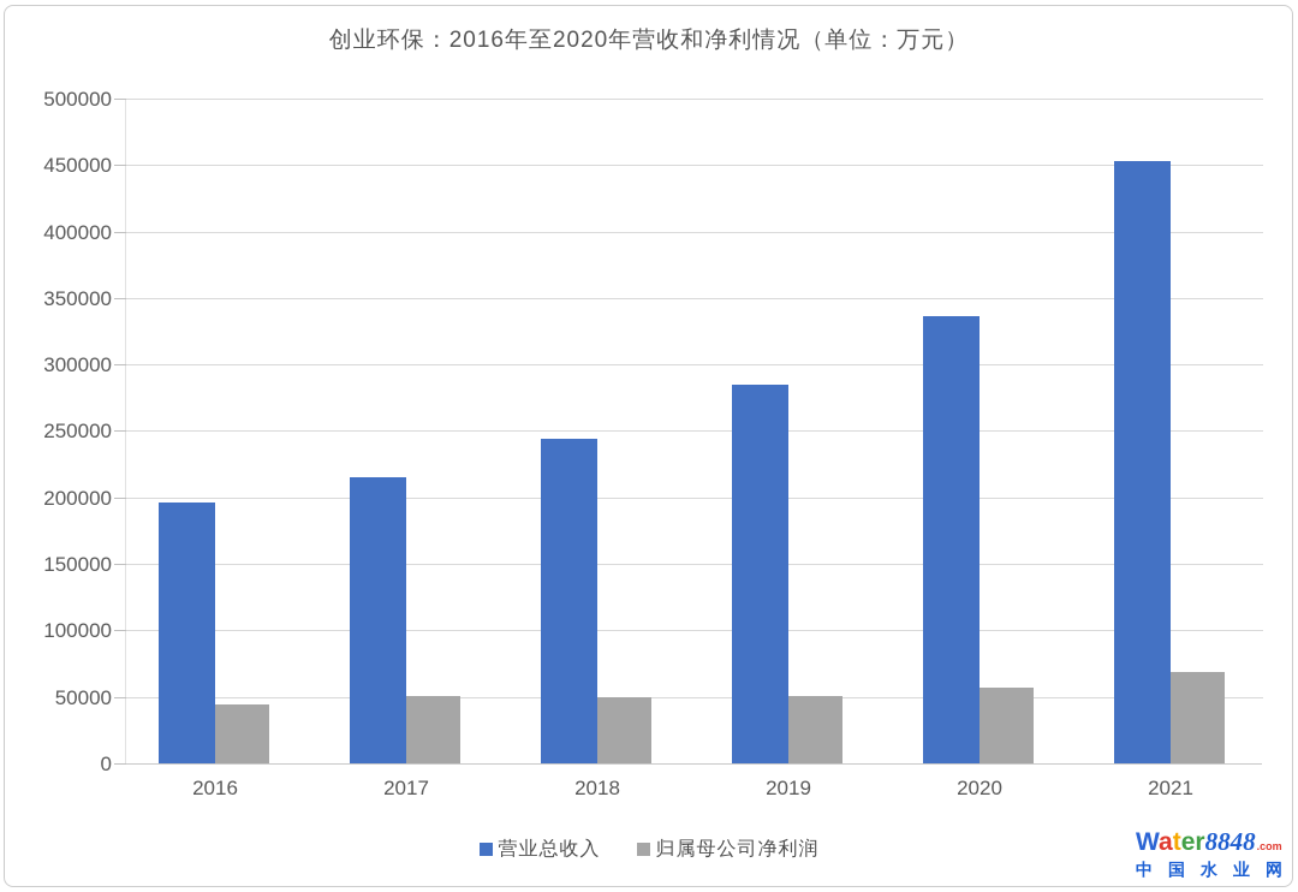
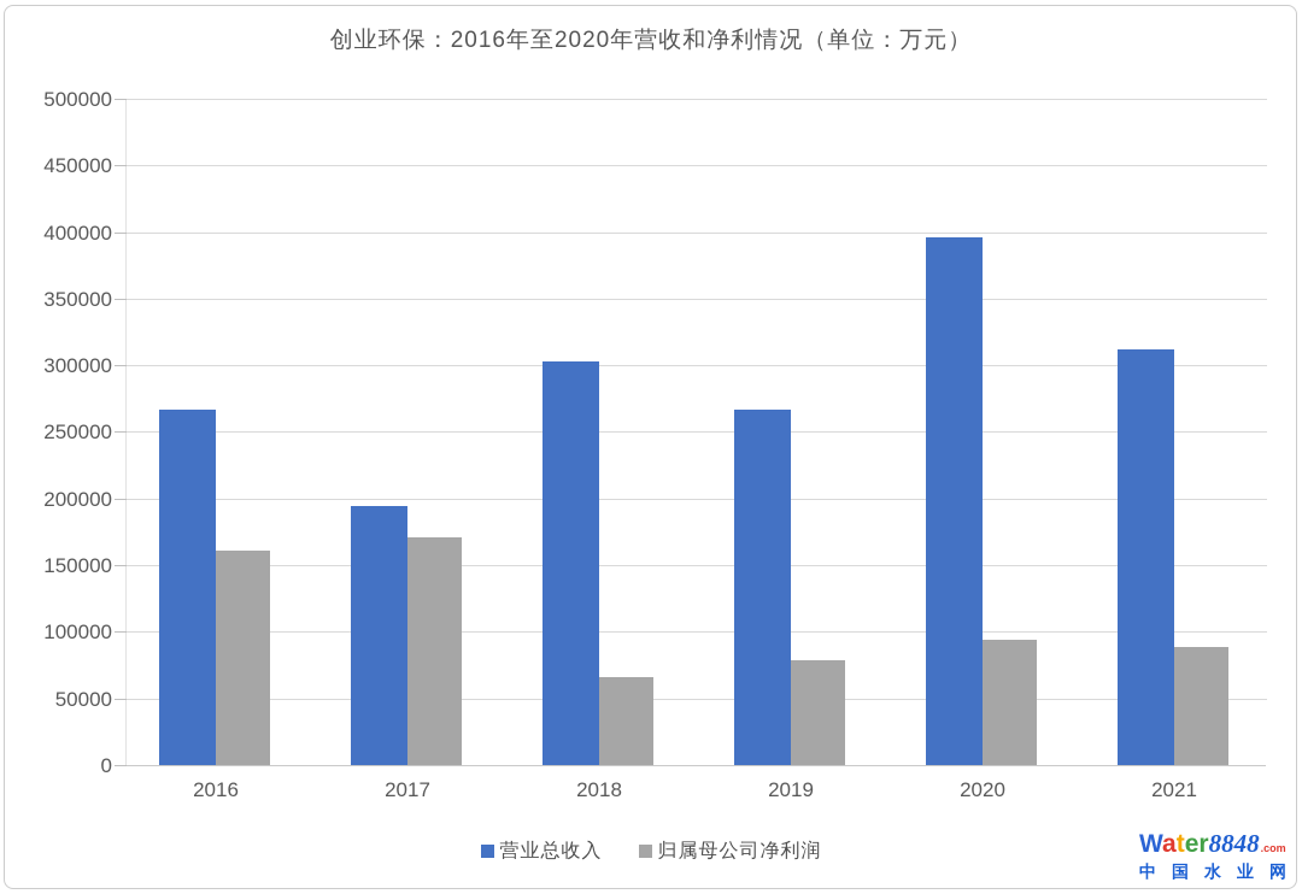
营业总收入/2016: 196000 -> 267000
归属母公司净利润/2016: 44000 -> 161000
营业总收入/2017: 215000 -> 194000
归属母公司净利润/2017: 50000 -> 171000
营业总收入/2018: 244000 -> 303000
归属母公司净利润/2018: 50000 -> 66000
营业总收入/2019: 285000 -> 267000
归属母公司净利润/2019: 50000 -> 79000
营业总收入/2020: 336000 -> 396000
归属母公司净利润/2020: 57000 -> 94000
营业总收入/2021: 453000 -> 312000
归属母公司净利润/2021: 69000 -> 89000
